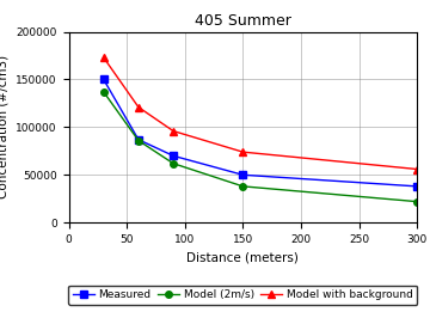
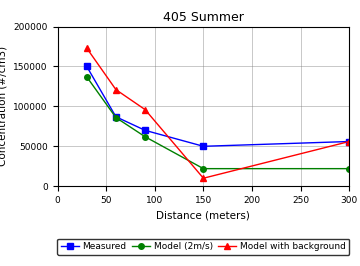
Model (2m/s)/150: 38000 -> 22000
Model with background/150: 74000 -> 10000
Measured/300: 38000 -> 56000
